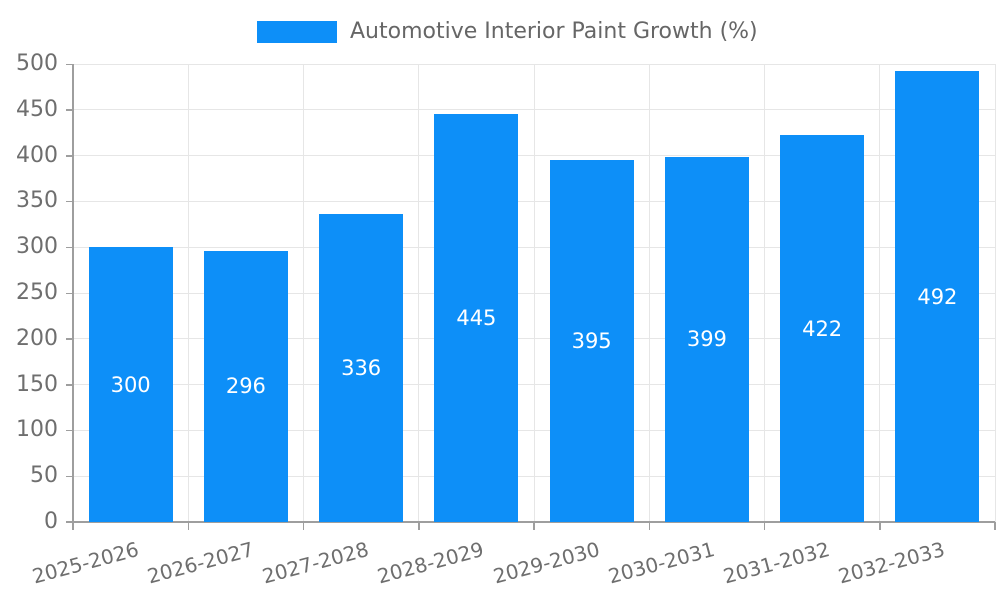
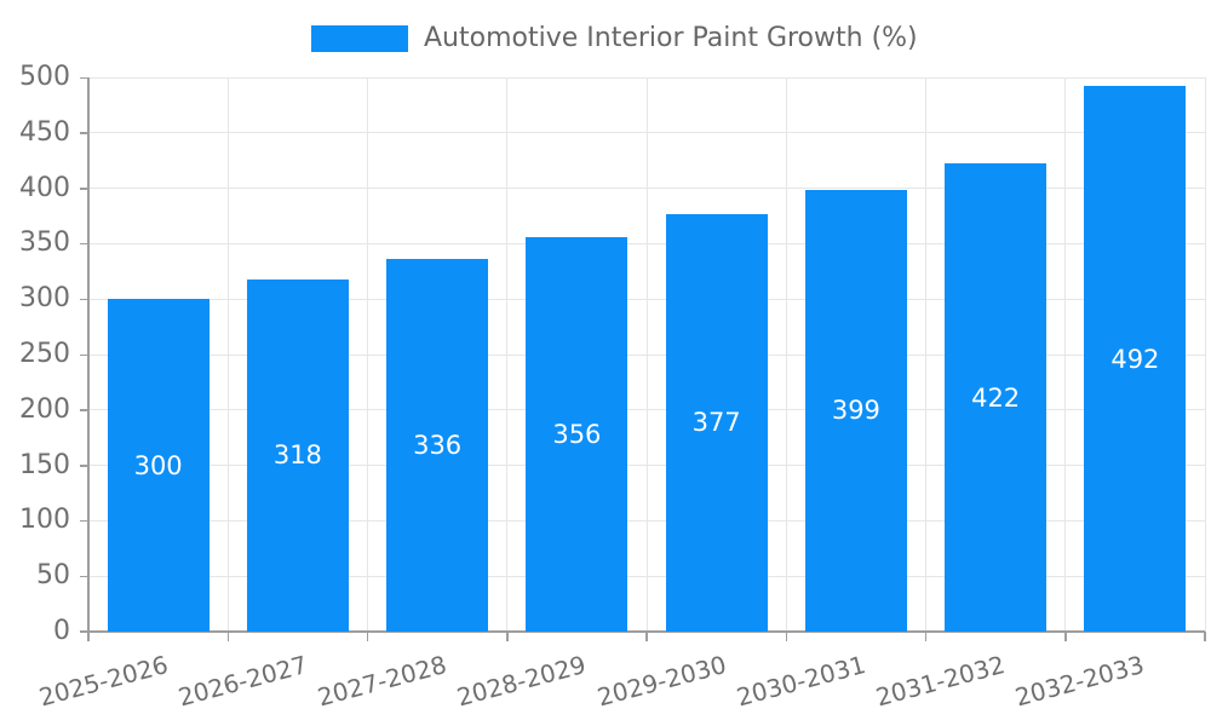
2026-2027: 296 -> 318
2028-2029: 445 -> 356
2029-2030: 395 -> 377
